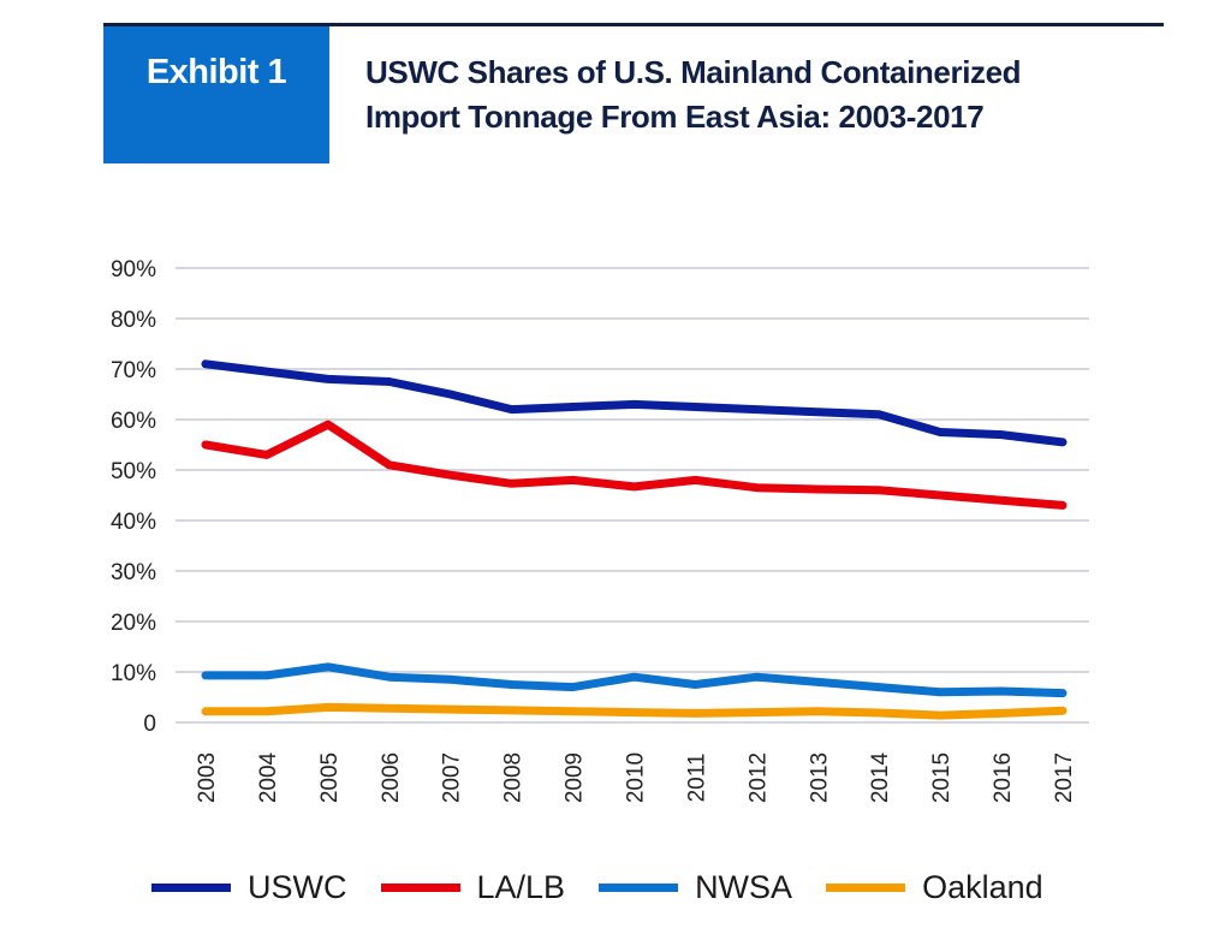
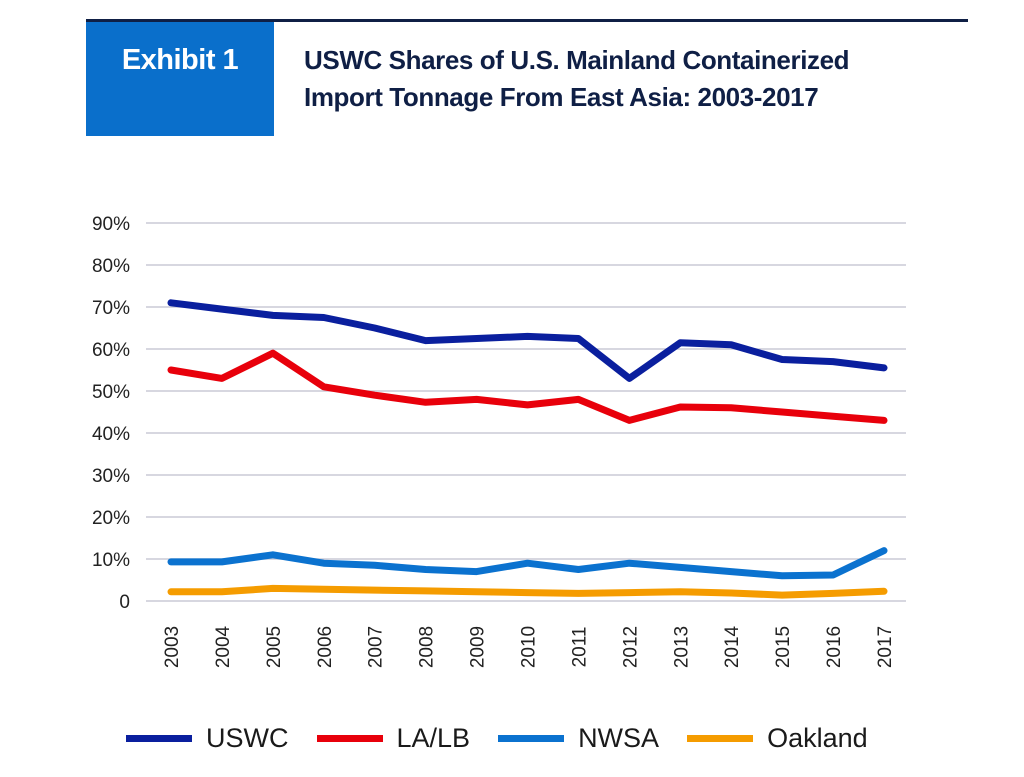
USWC/2012: 62% -> 53%
LA/LB/2012: 46% -> 43%
NWSA/2017: 6% -> 12%
